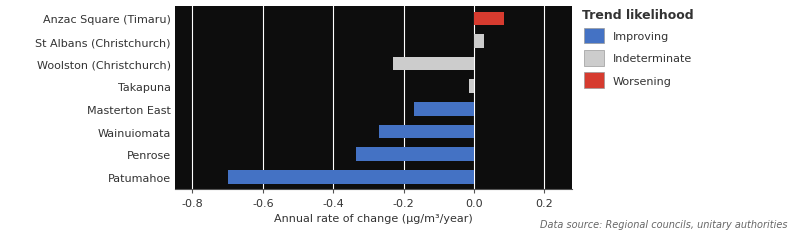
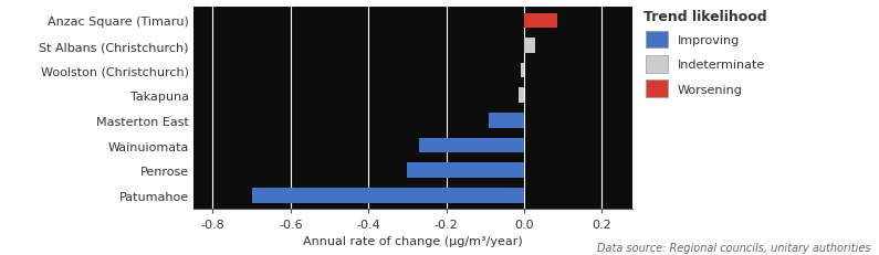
Woolston (Christchurch): -0.230 -> -0.008
Masterton East: -0.170 -> -0.090
Penrose: -0.335 -> -0.300
